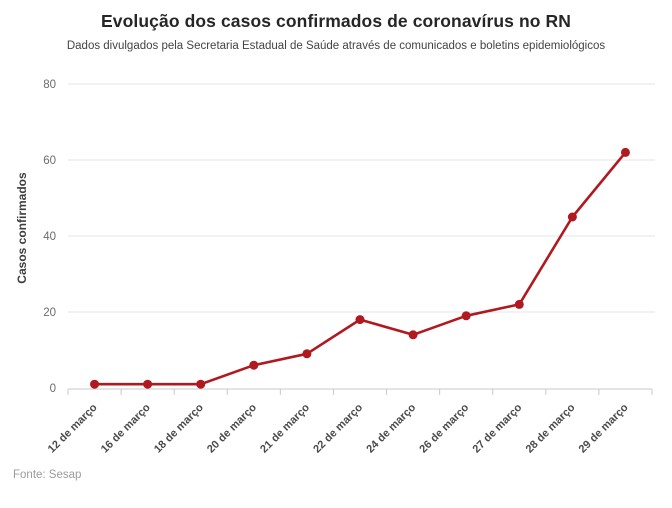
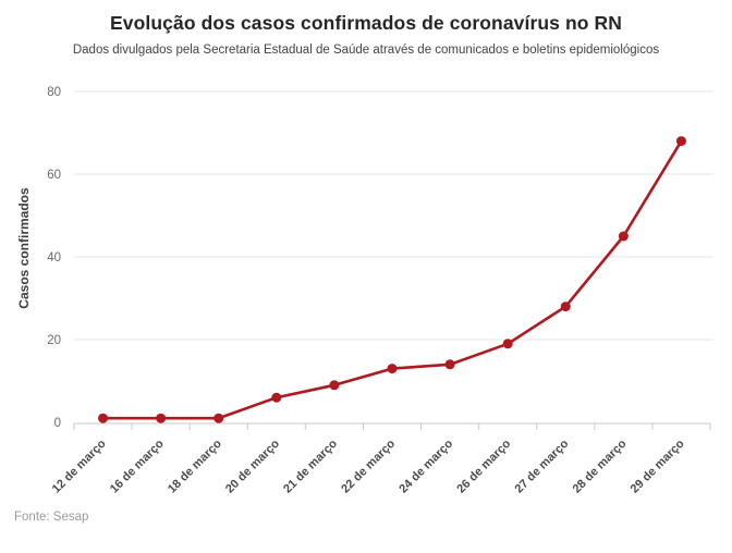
22 de março: 18 -> 13
27 de março: 22 -> 28
29 de março: 62 -> 68
